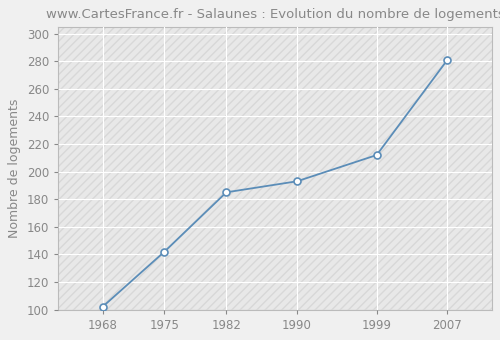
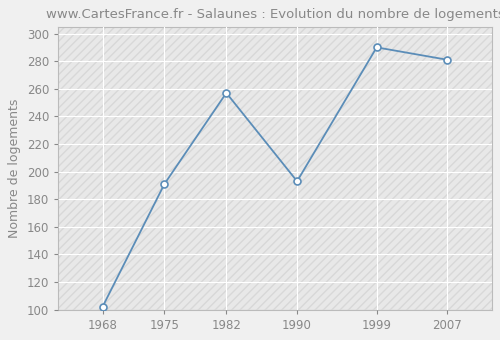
1975: 142 -> 191
1982: 185 -> 257
1999: 212 -> 290
